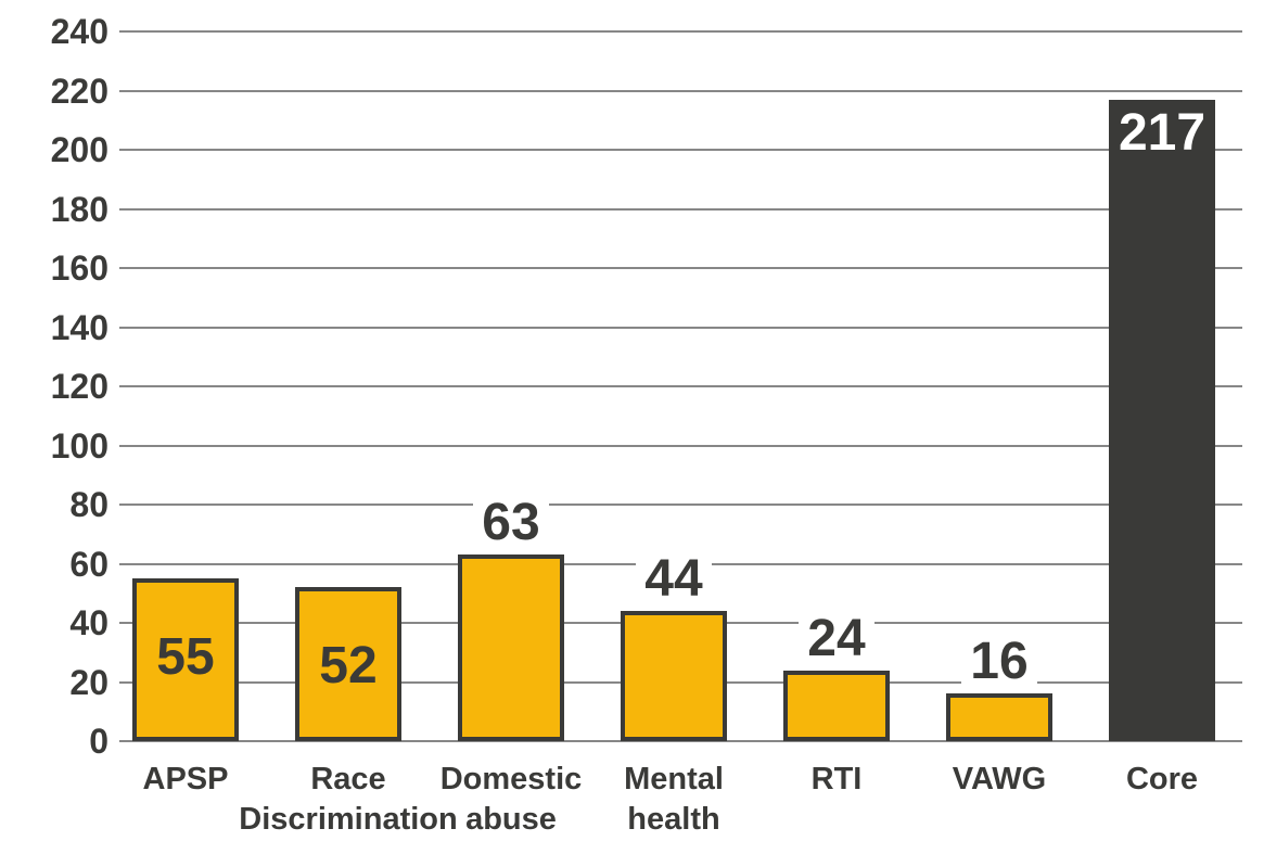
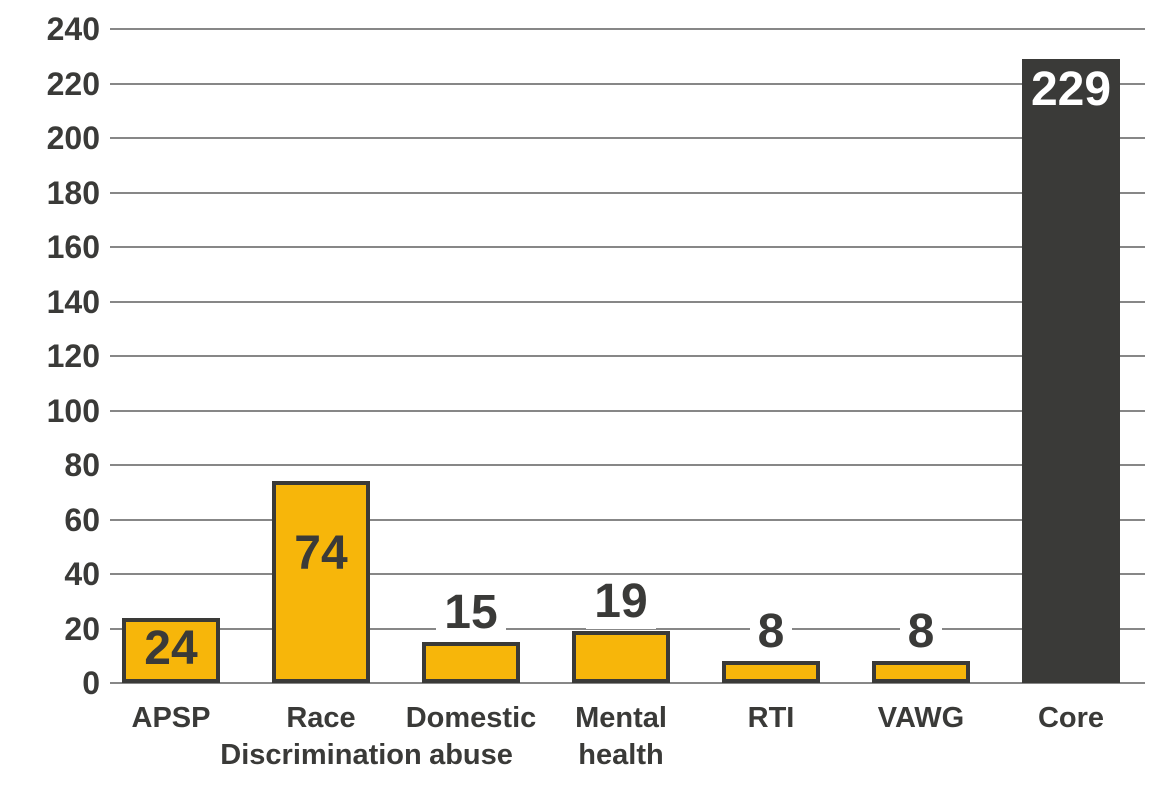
APSP: 55 -> 24
Race Discrimination: 52 -> 74
Domestic abuse: 63 -> 15
Mental health: 44 -> 19
RTI: 24 -> 8
VAWG: 16 -> 8
Core: 217 -> 229
